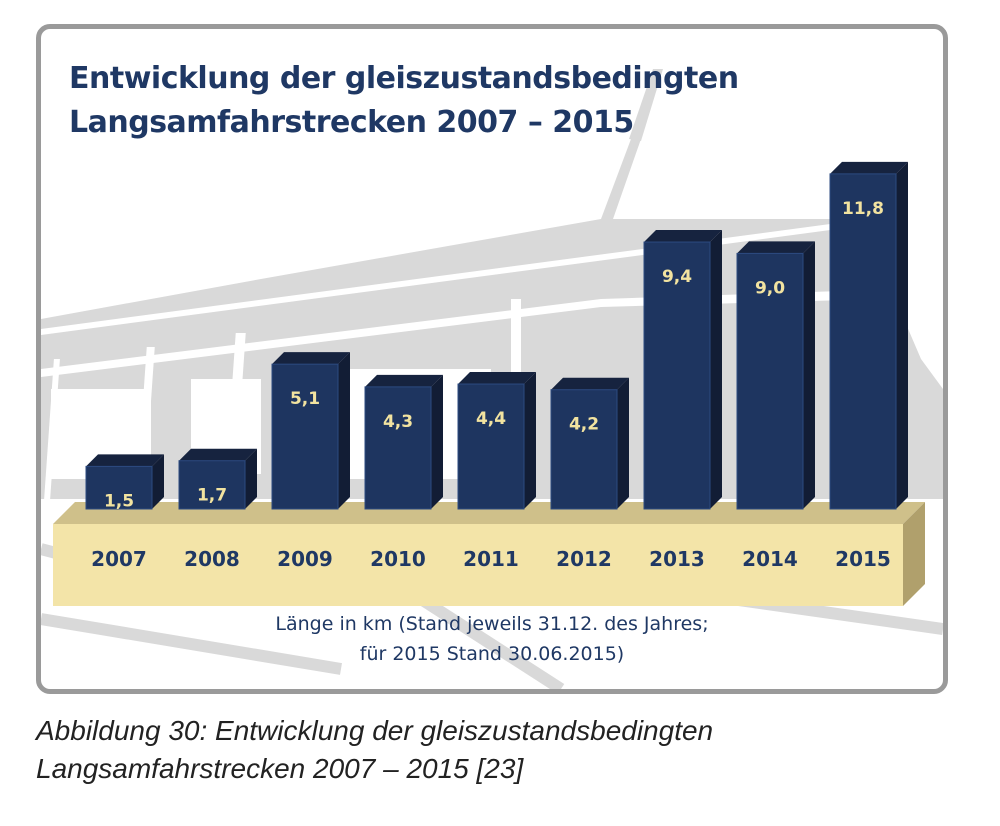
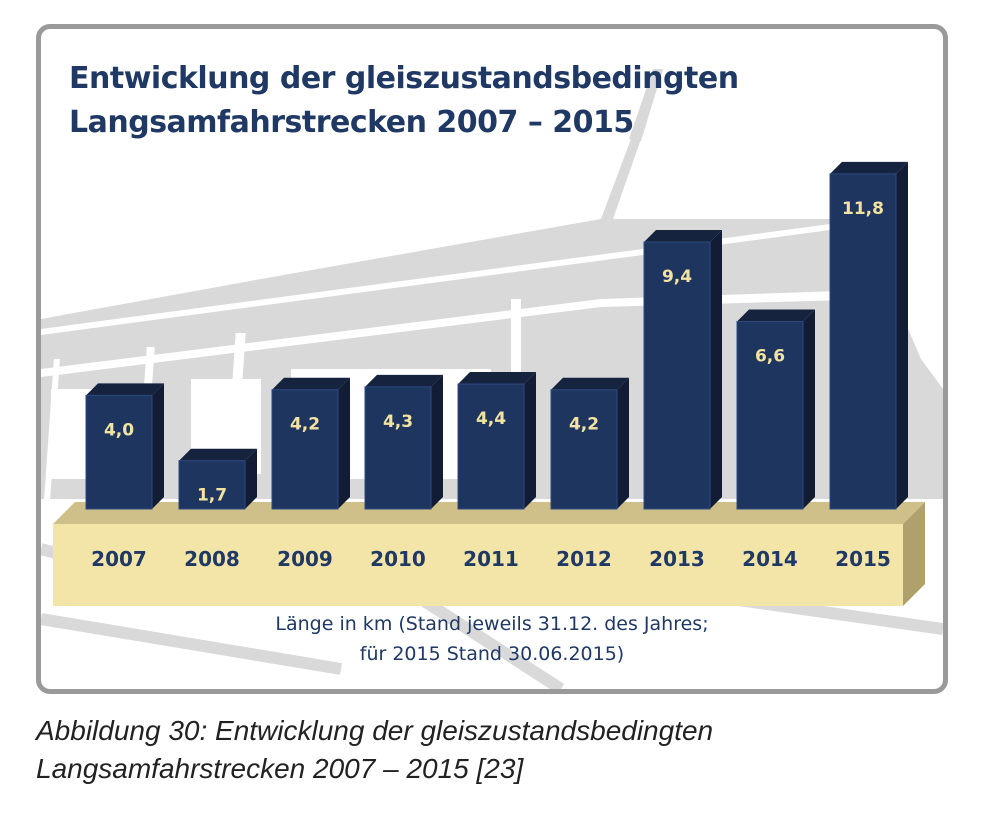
2007: 1,5 -> 4,0
2009: 5,1 -> 4,2
2014: 9,0 -> 6,6
